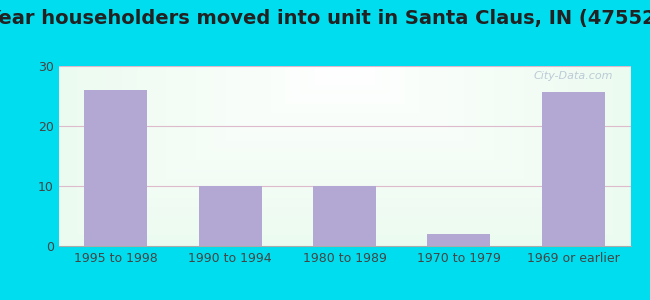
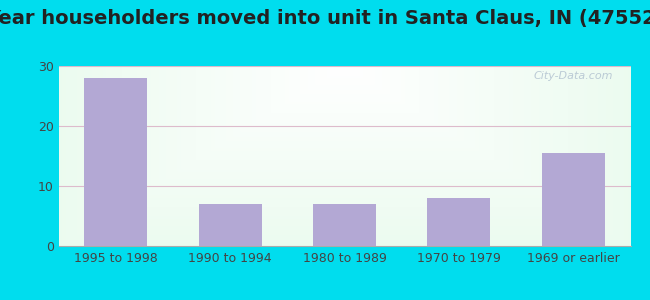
1995 to 1998: 26.0 -> 28.0
1990 to 1994: 10.0 -> 7.0
1980 to 1989: 10.0 -> 7.0
1970 to 1979: 2.0 -> 8.0
1969 or earlier: 25.6 -> 15.5
